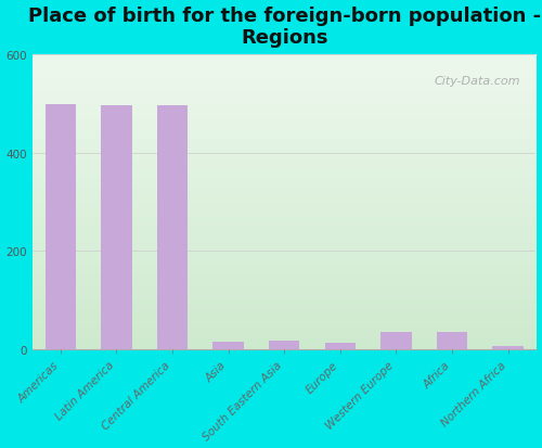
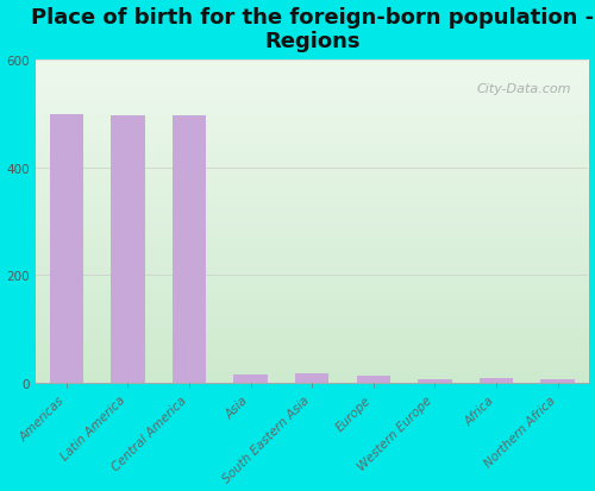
Western Europe: 35 -> 7
Africa: 35 -> 8
